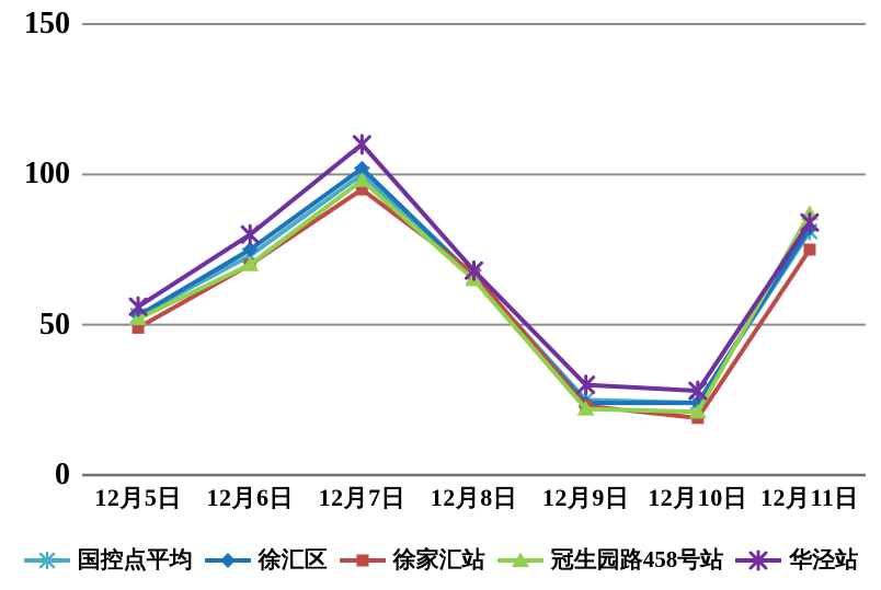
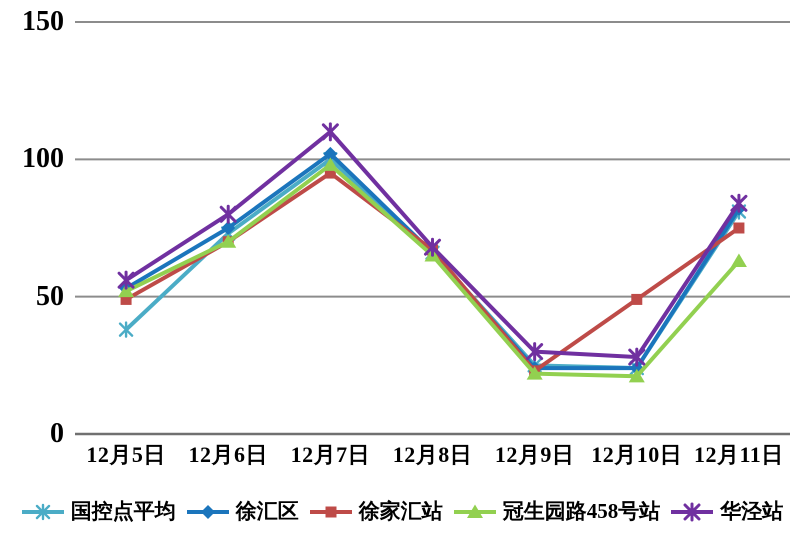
国控点平均/12月5日: 53 -> 38
徐家汇站/12月10日: 19 -> 49
冠生园路458号站/12月11日: 87 -> 63
